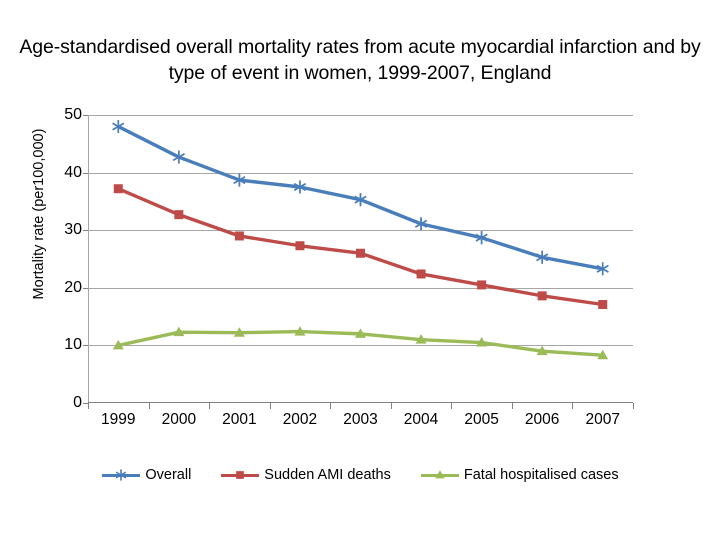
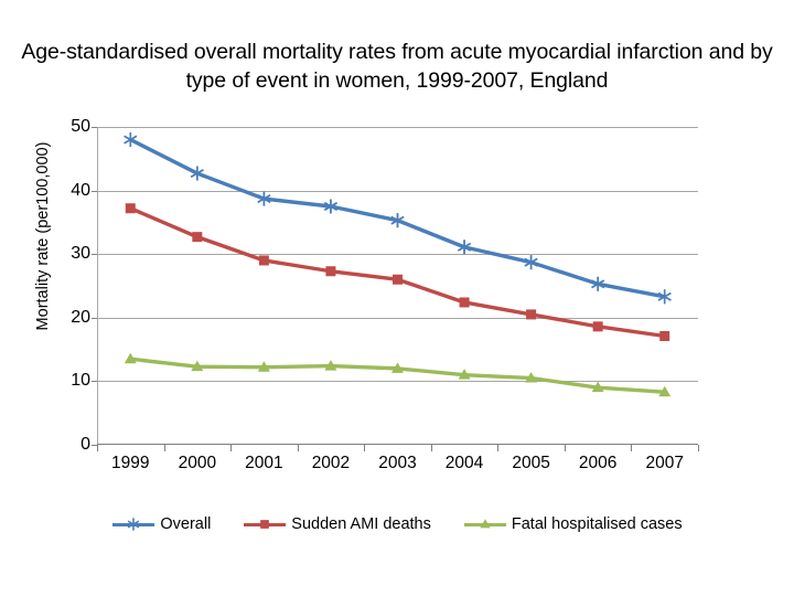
Fatal hospitalised cases/1999: 10 -> 14
